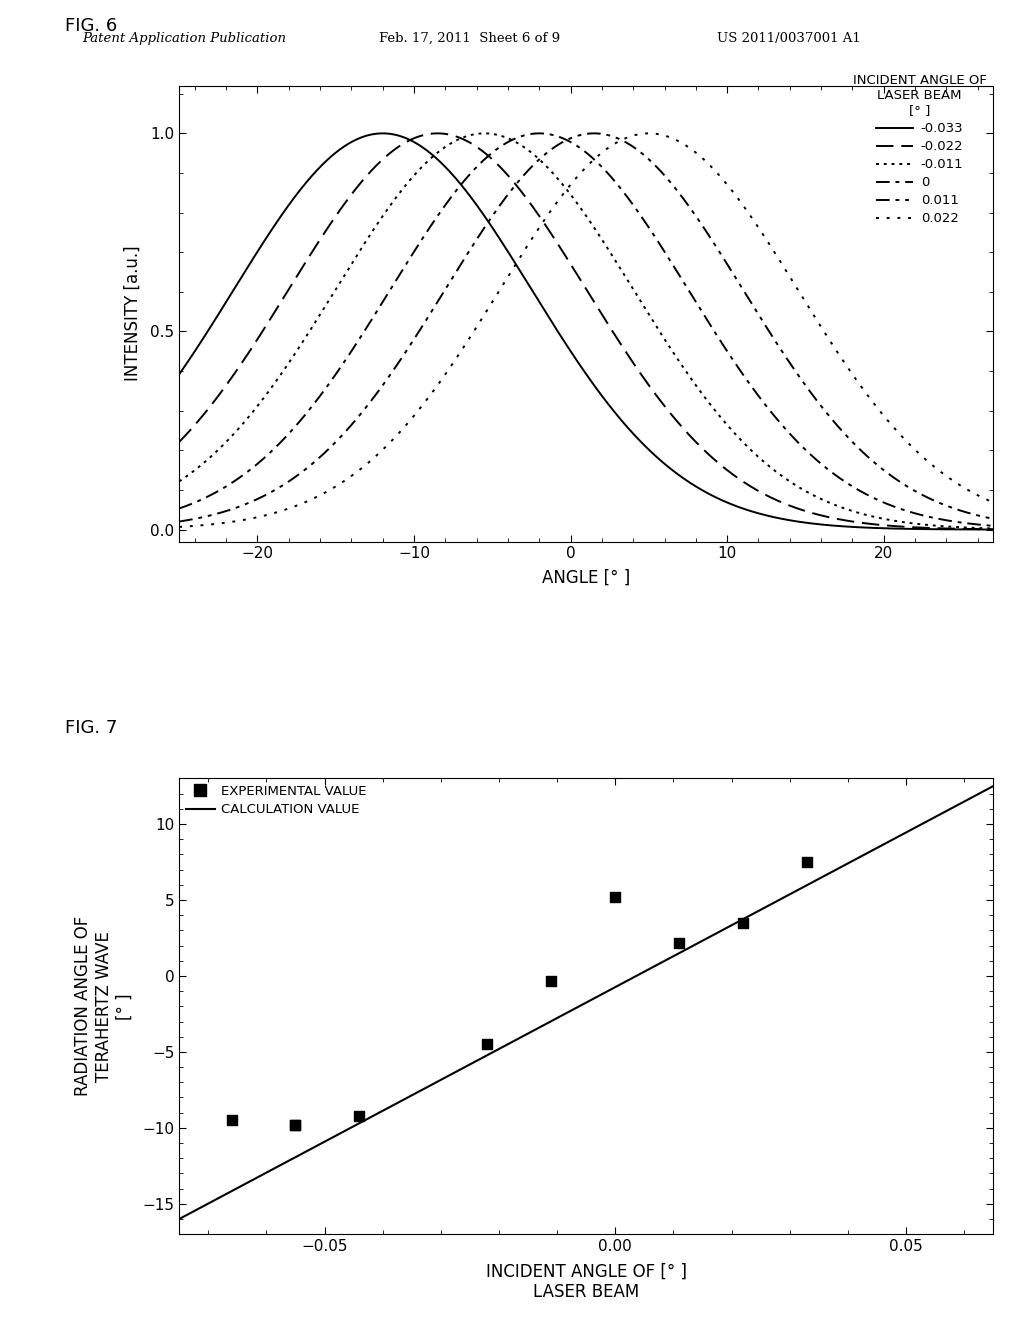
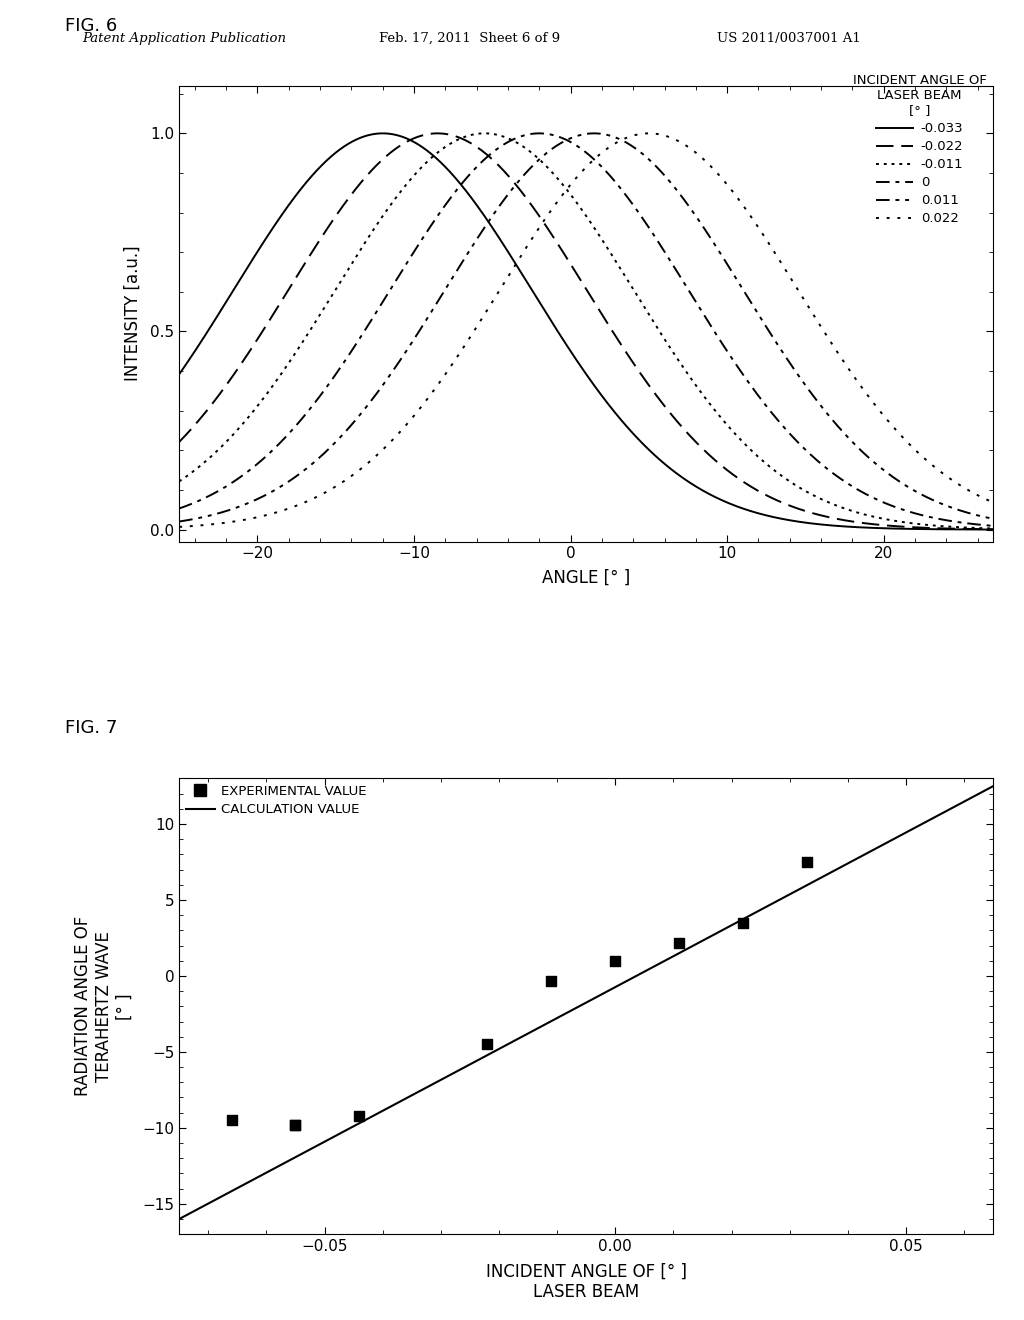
0.00: 5.2 -> 1.0
